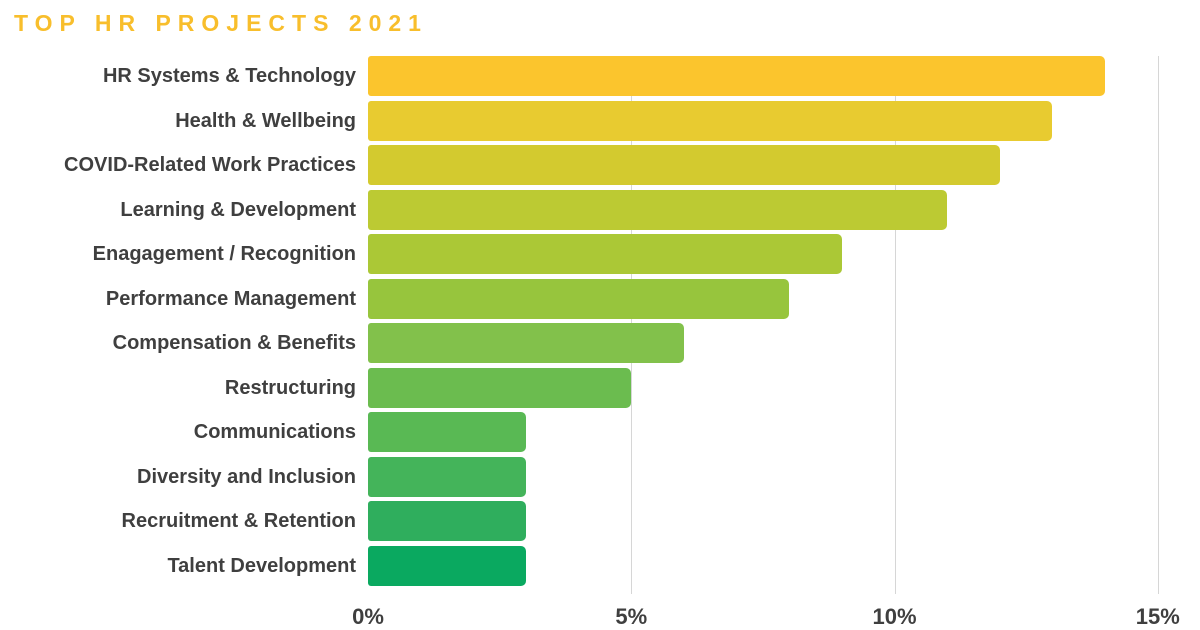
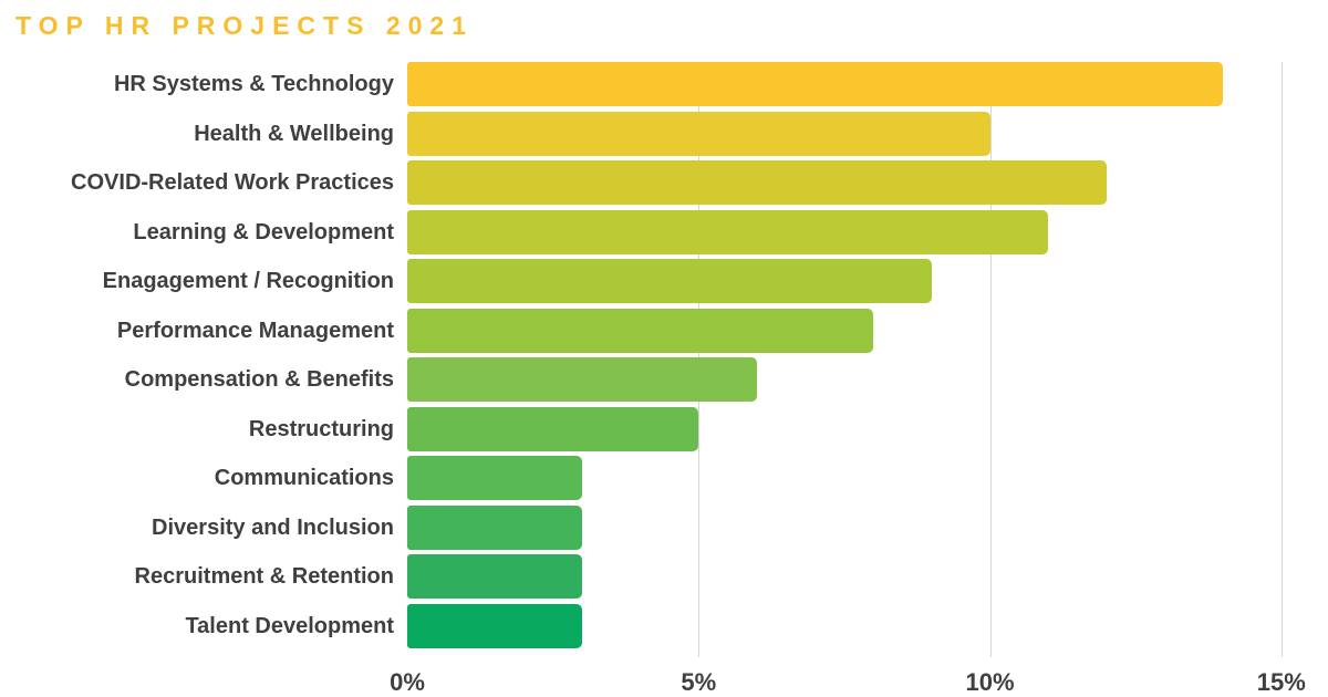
Health & Wellbeing: 13% -> 10%
